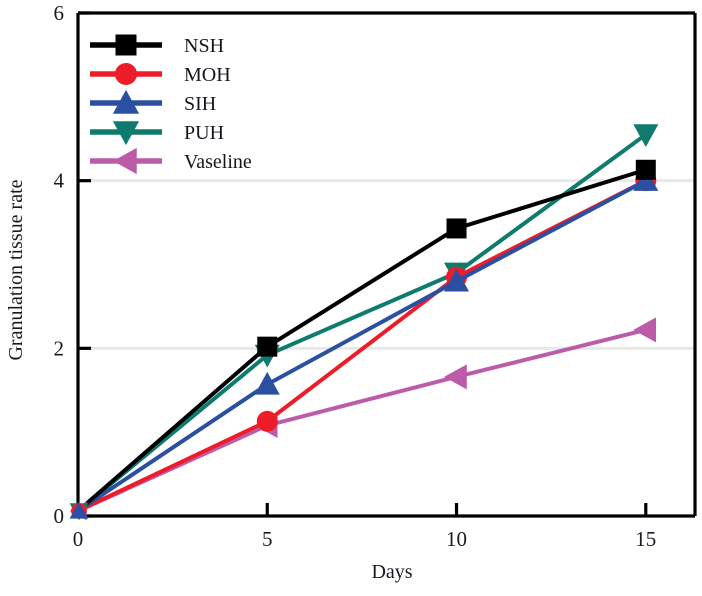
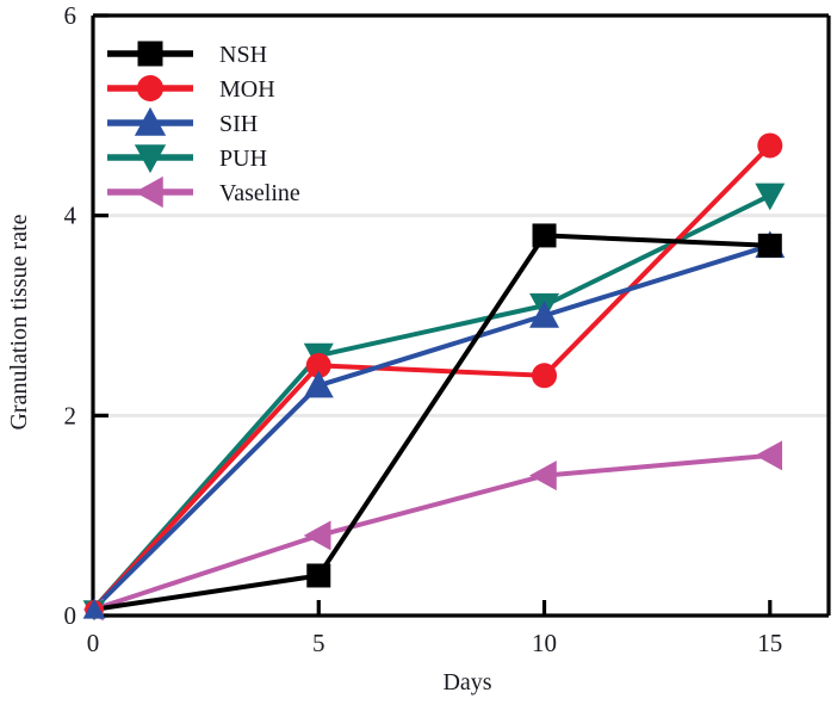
NSH/5: 2.0 -> 0.4
MOH/5: 1.1 -> 2.5
SIH/5: 1.6 -> 2.3
PUH/5: 1.9 -> 2.6
Vaseline/5: 1.1 -> 0.8
NSH/10: 3.4 -> 3.8
MOH/10: 2.9 -> 2.4
SIH/10: 2.8 -> 3.0
PUH/10: 2.9 -> 3.1
Vaseline/10: 1.7 -> 1.4
NSH/15: 4.1 -> 3.7
MOH/15: 4.0 -> 4.7
SIH/15: 4.0 -> 3.7
PUH/15: 4.5 -> 4.2
Vaseline/15: 2.2 -> 1.6
